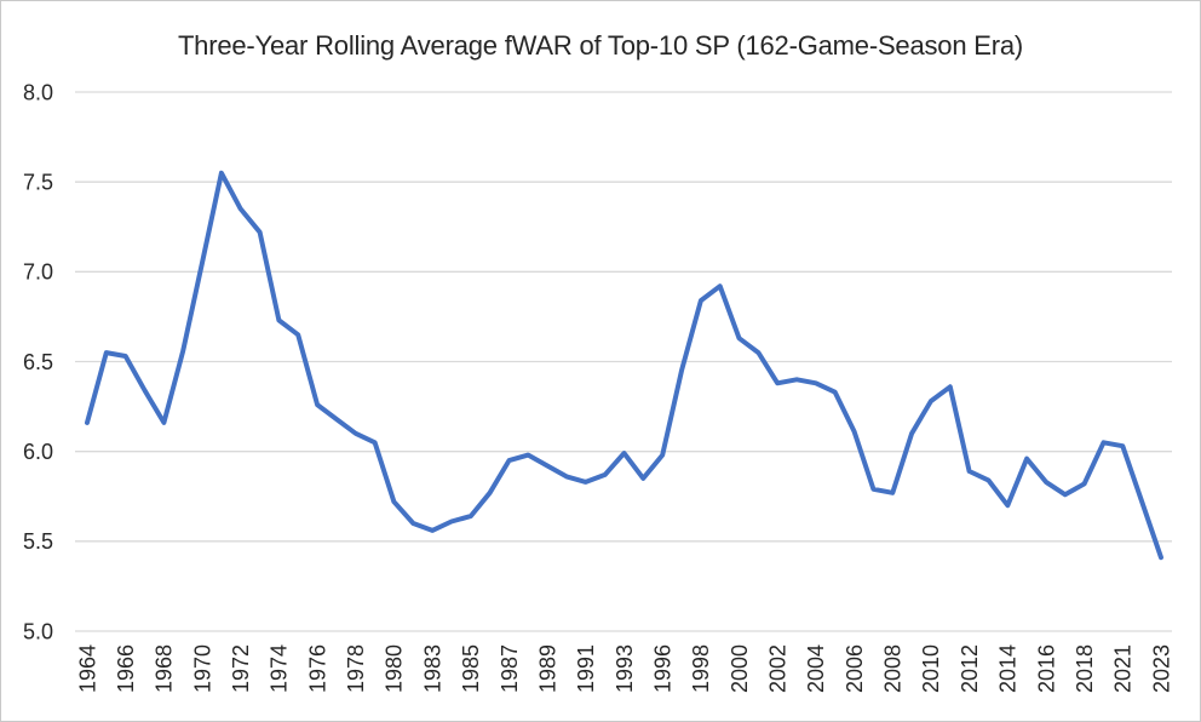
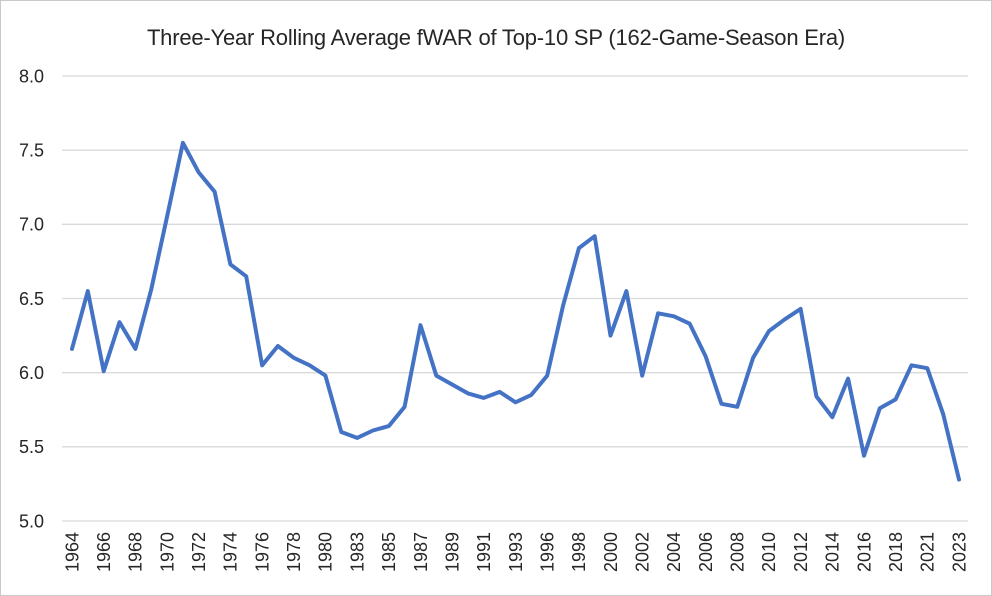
1966: 6.53 -> 6.01
1976: 6.26 -> 6.05
1980: 5.72 -> 5.98
1987: 5.95 -> 6.32
1993: 5.99 -> 5.80
2000: 6.63 -> 6.25
2002: 6.38 -> 5.98
2012: 5.89 -> 6.43
2016: 5.83 -> 5.44
2023: 5.41 -> 5.28
